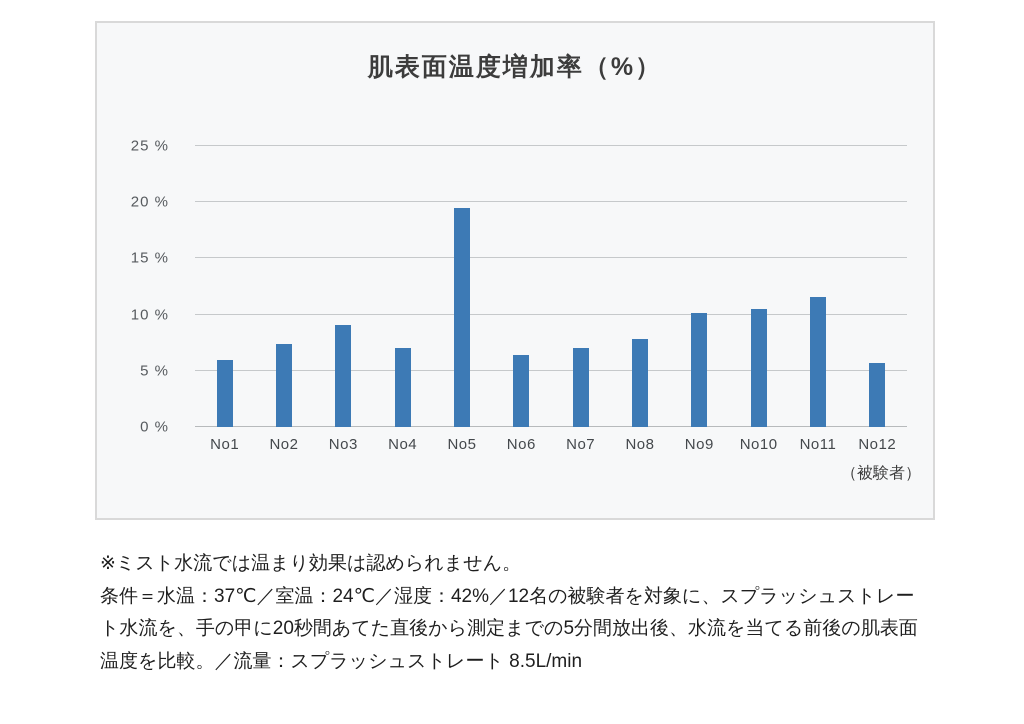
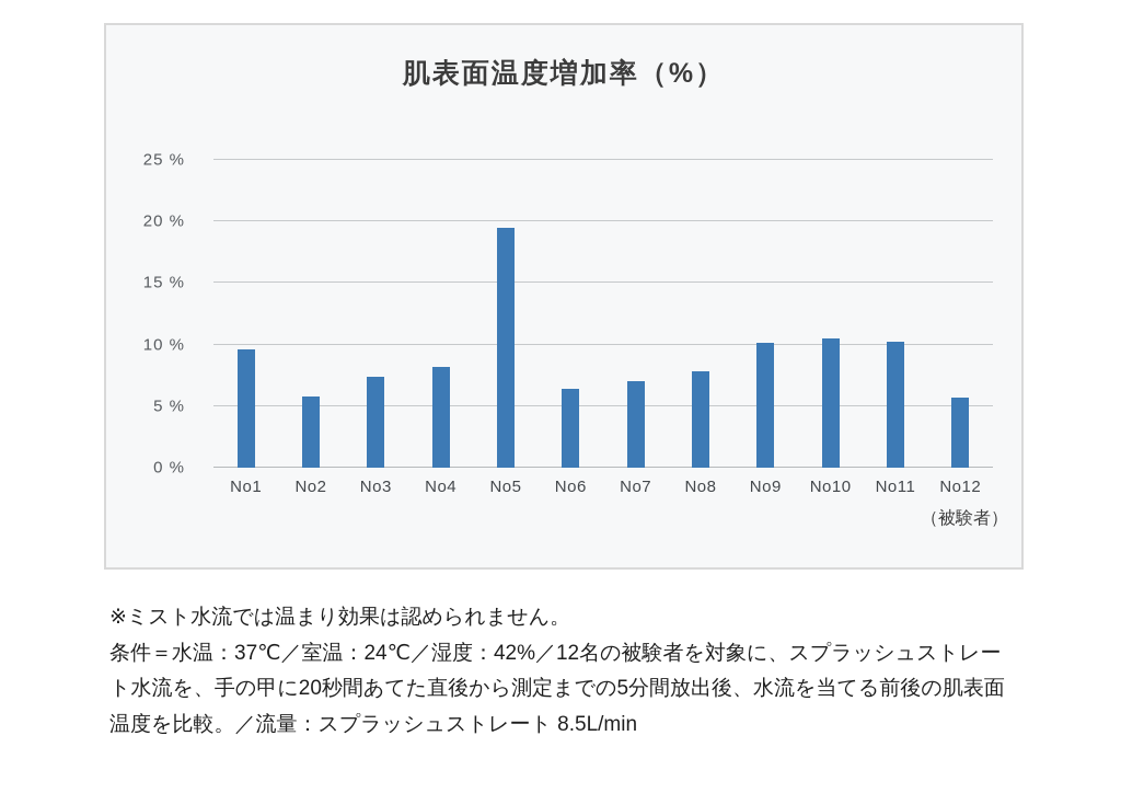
No1: 6.0% -> 9.6%
No2: 7.4% -> 5.8%
No3: 9.1% -> 7.4%
No4: 7.0% -> 8.2%
No11: 11.6% -> 10.2%
